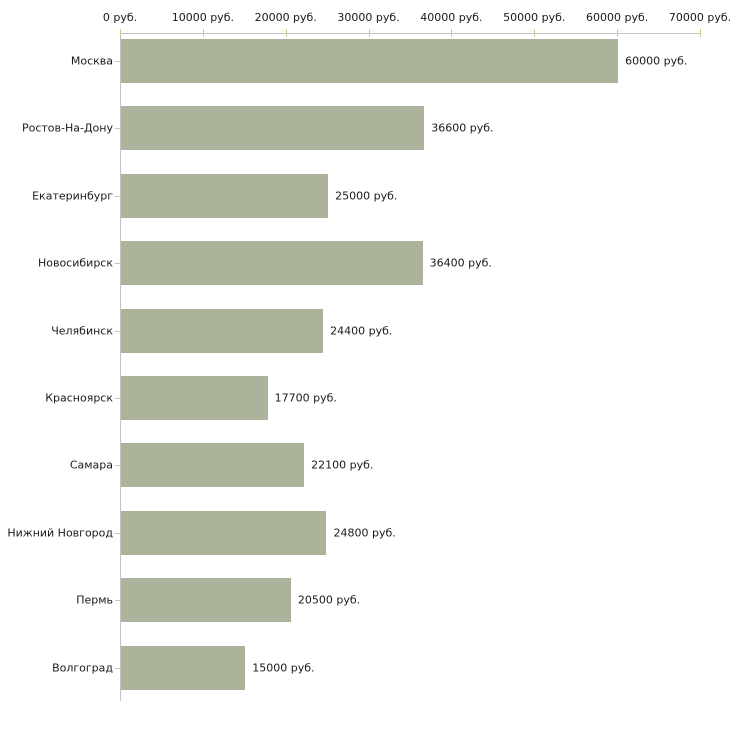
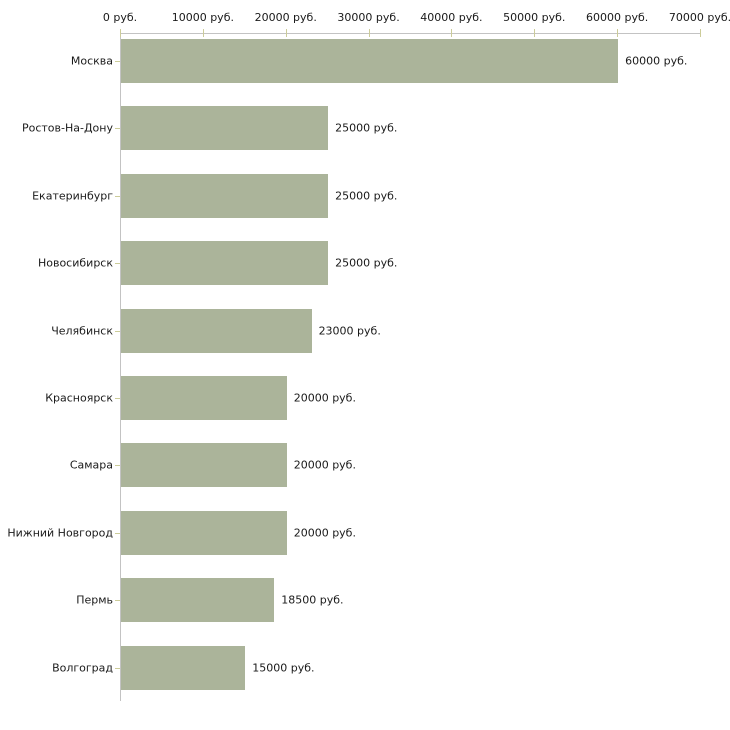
Ростов-На-Дону: 36600 -> 25000
Новосибирск: 36400 -> 25000
Челябинск: 24400 -> 23000
Красноярск: 17700 -> 20000
Самара: 22100 -> 20000
Нижний Новгород: 24800 -> 20000
Пермь: 20500 -> 18500
